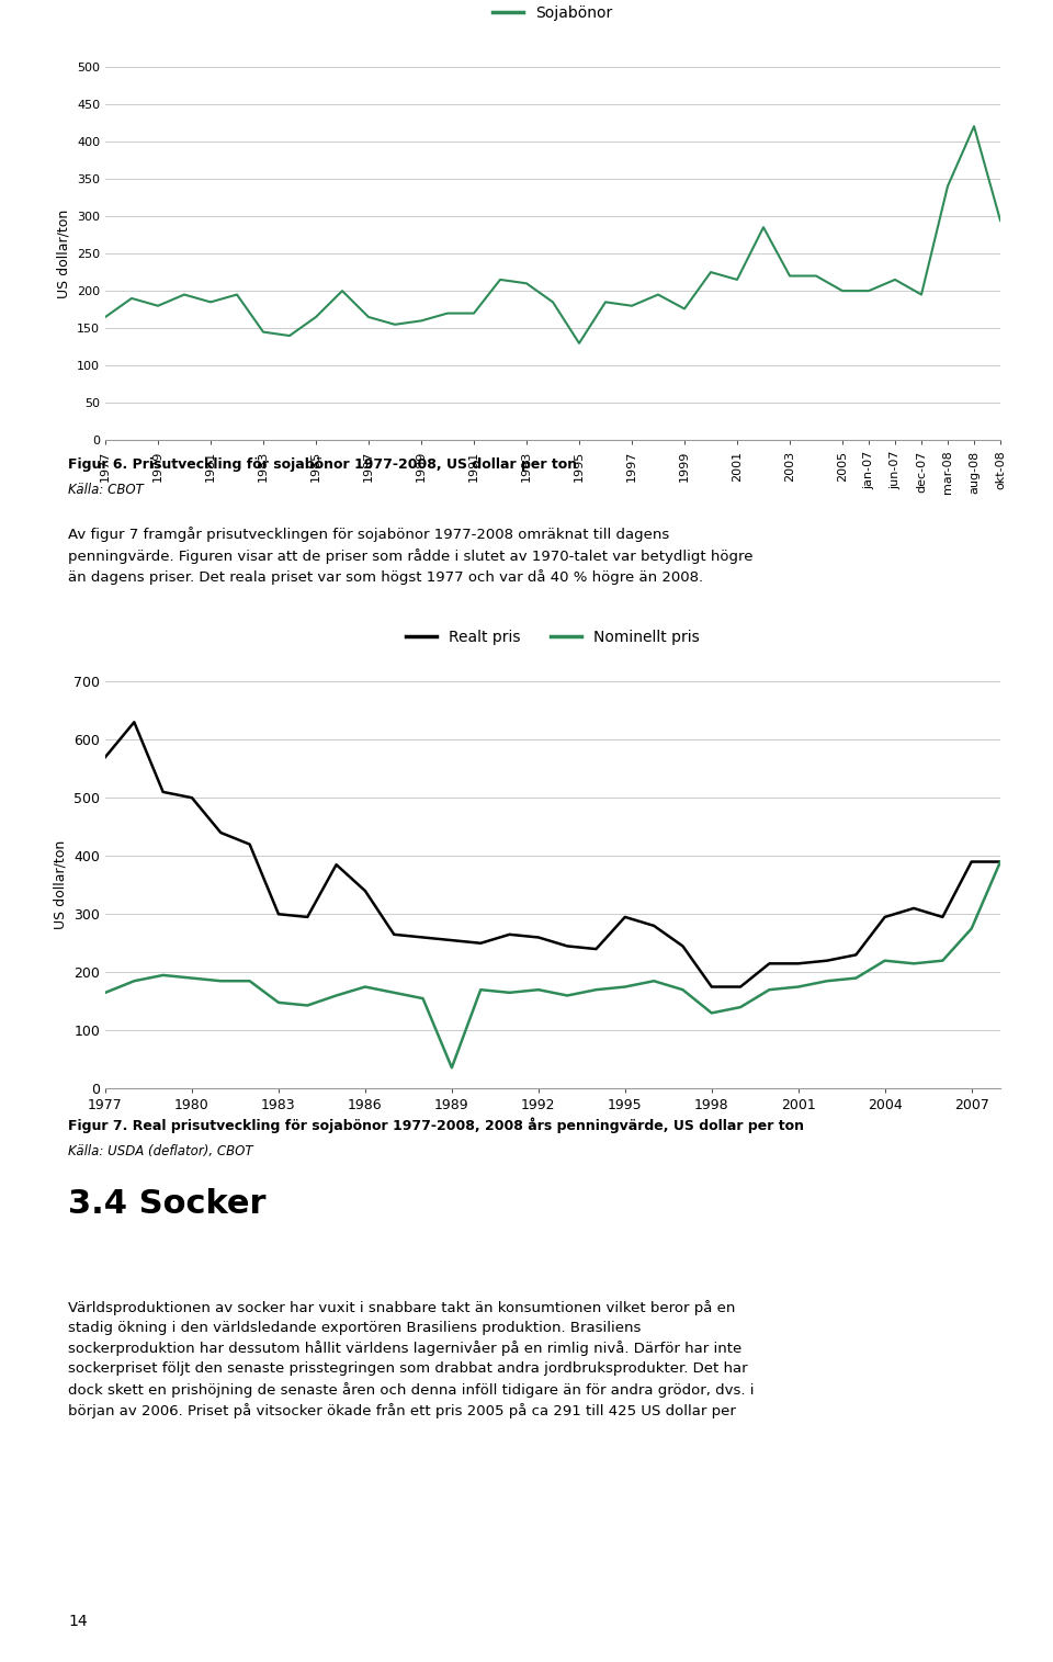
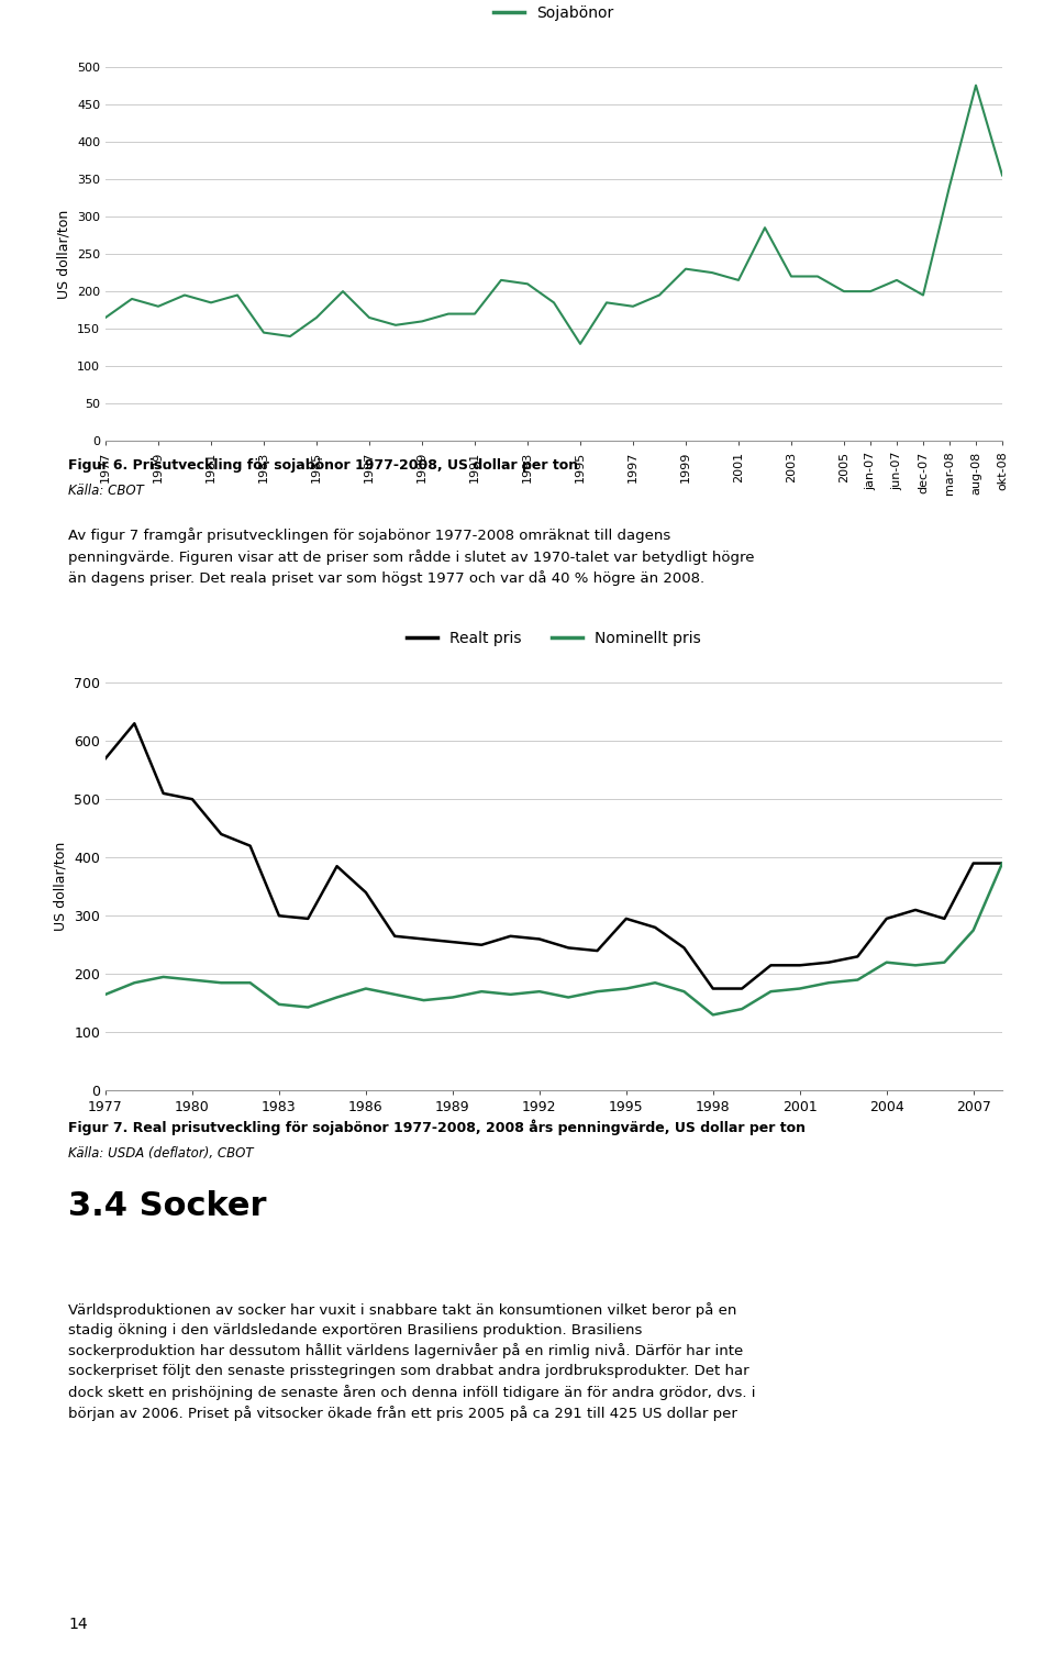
1999: 176 -> 230
aug-08: 420 -> 475
okt-08: 294 -> 355
Nominellt pris/1989: 36 -> 160
